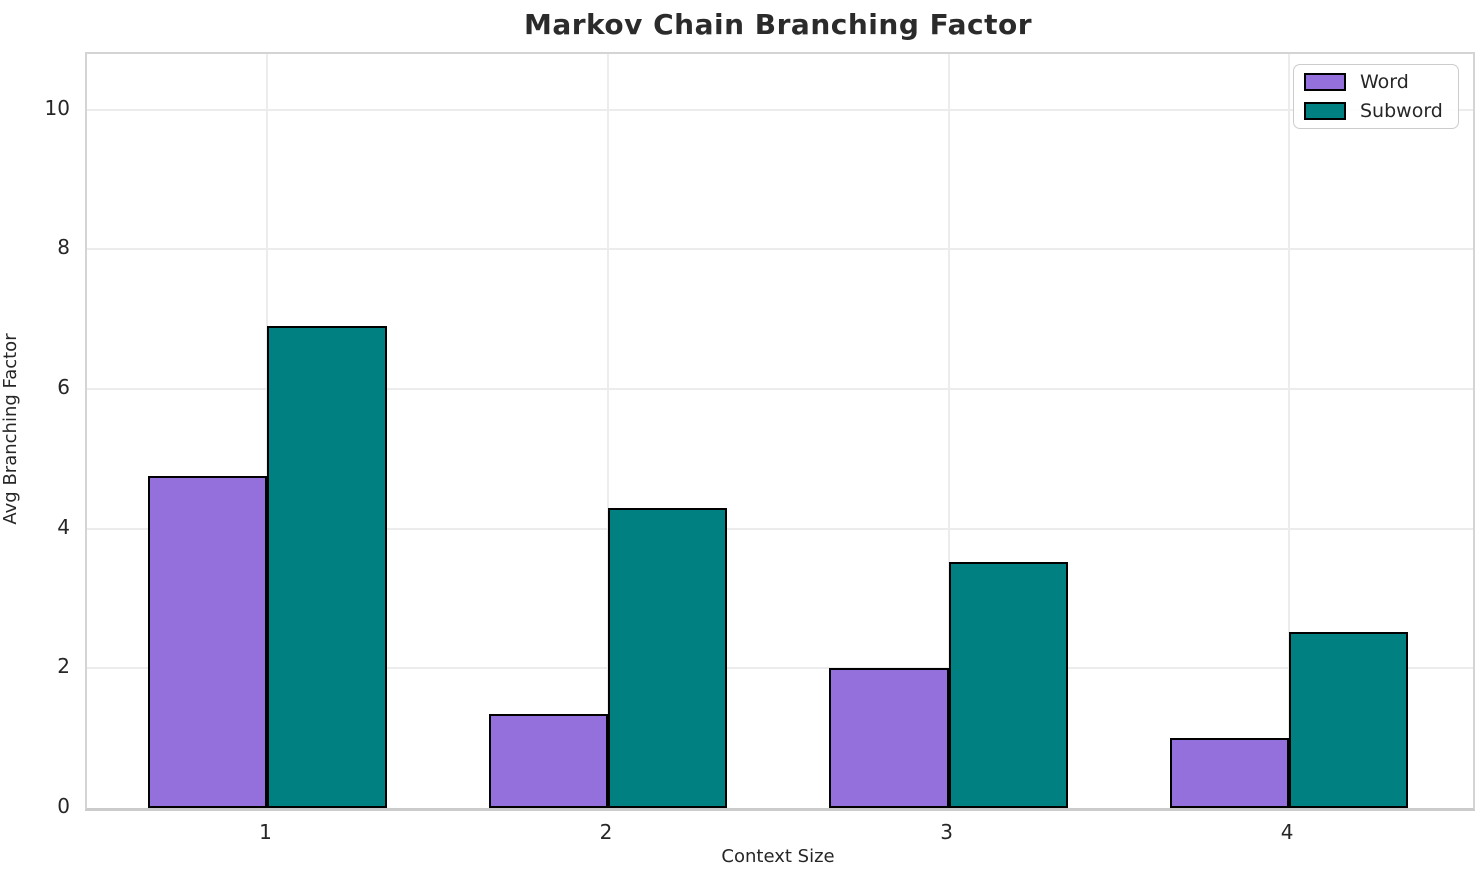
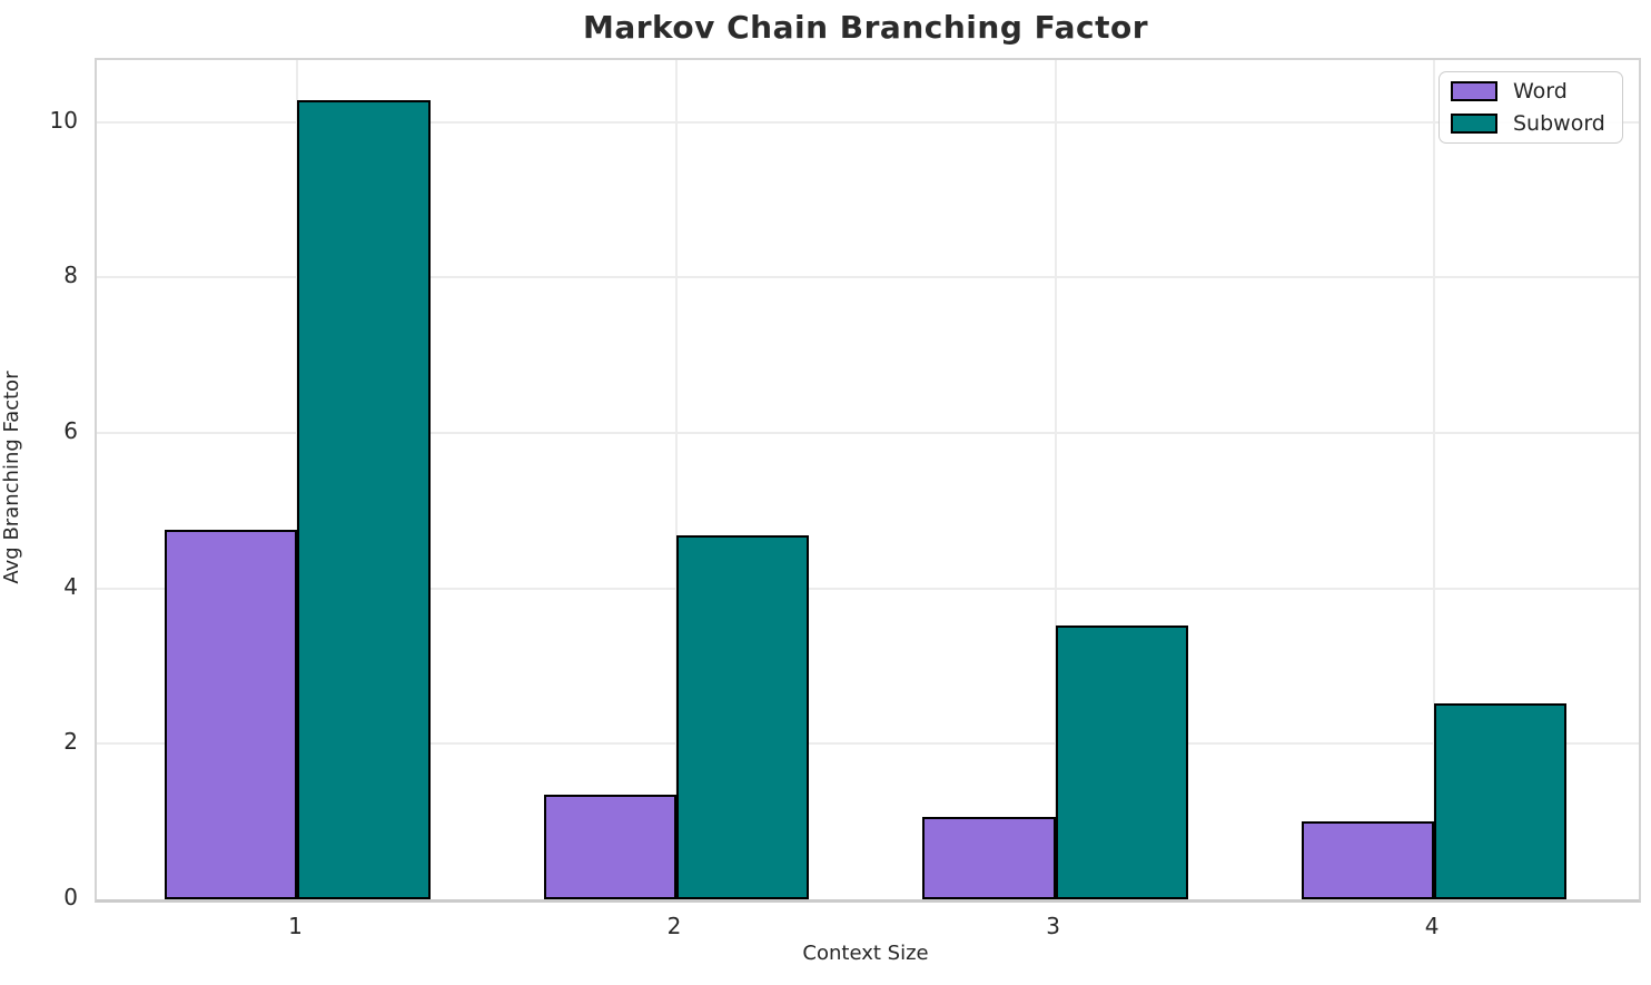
Subword/1: 6.9 -> 10.3
Subword/2: 4.3 -> 4.7
Word/3: 2.0 -> 1.1
